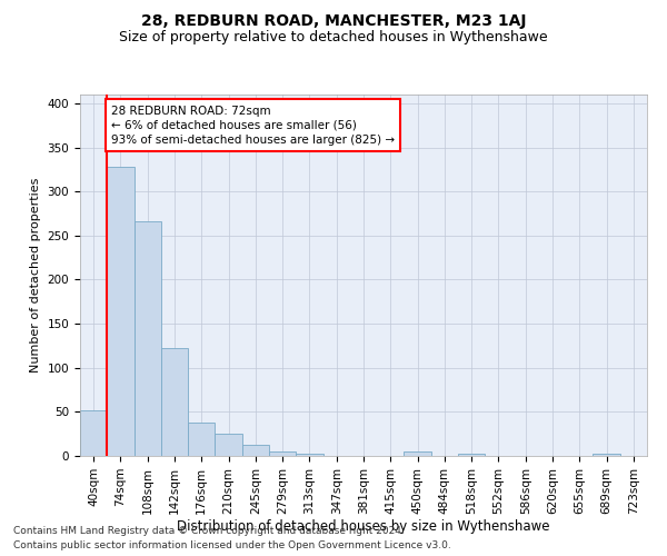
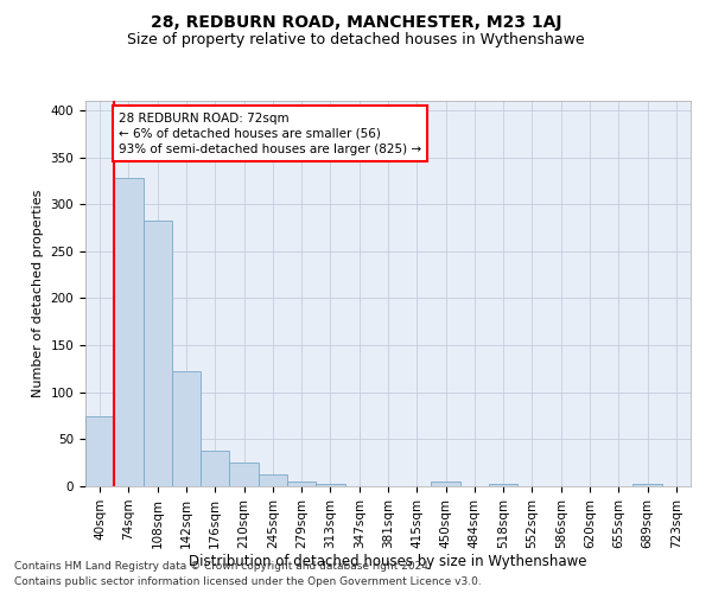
40sqm: 52 -> 75
108sqm: 266 -> 283
